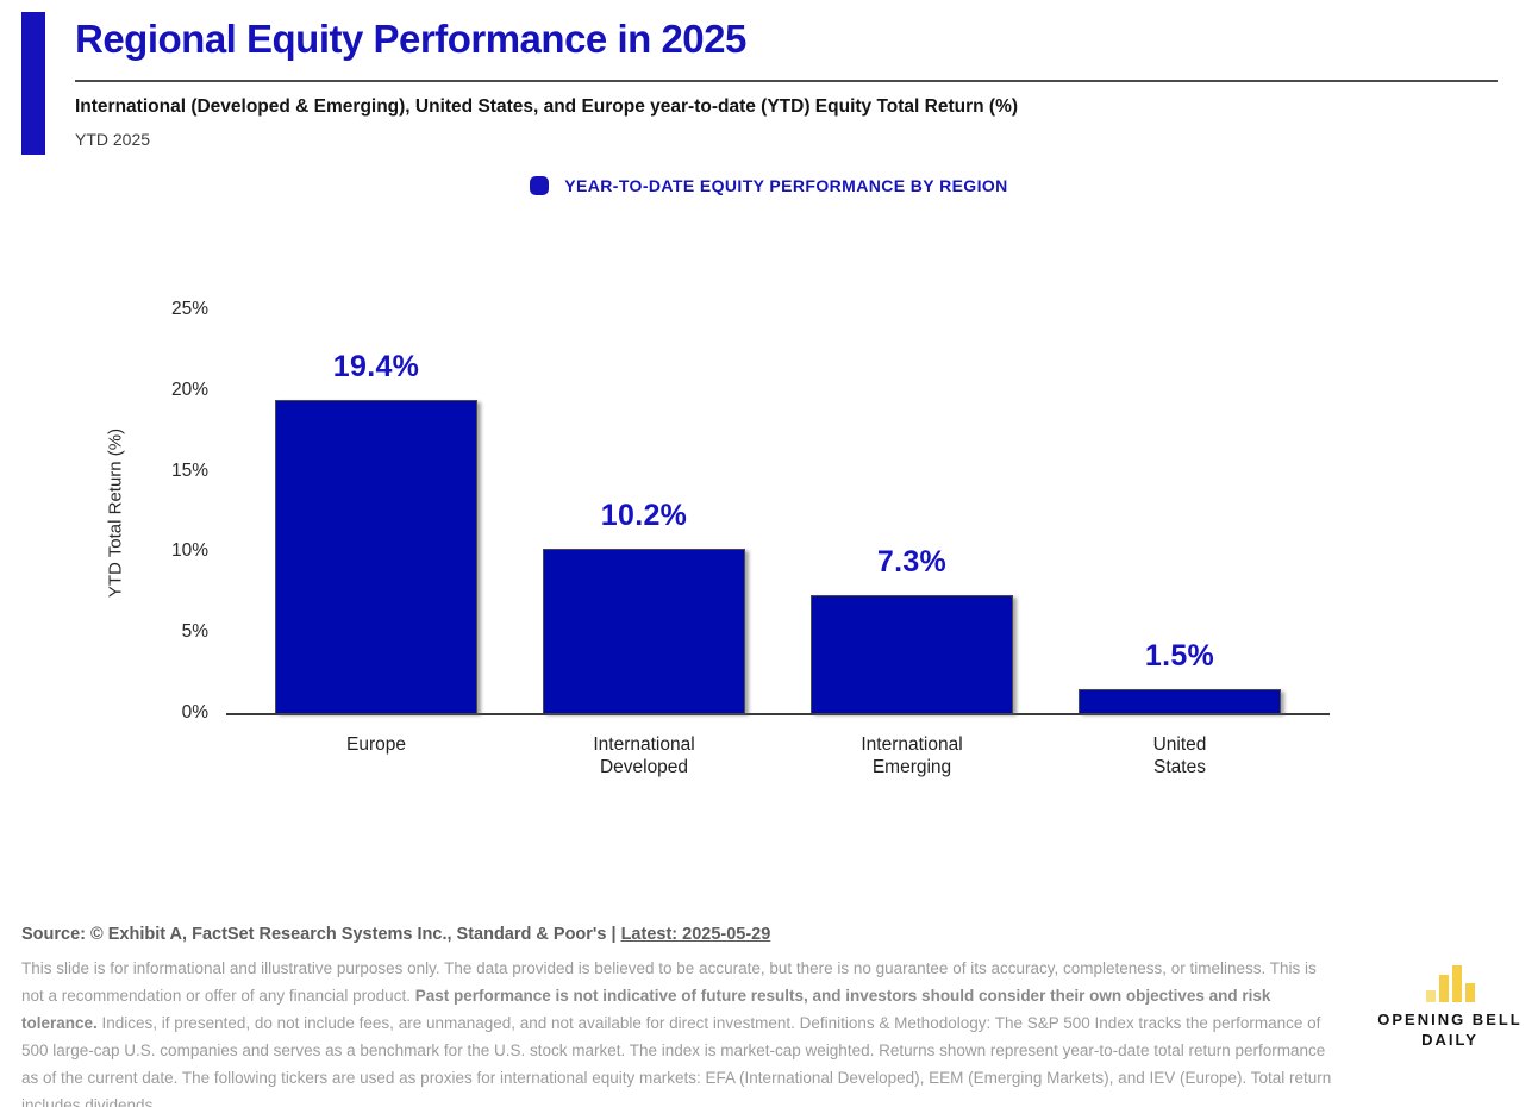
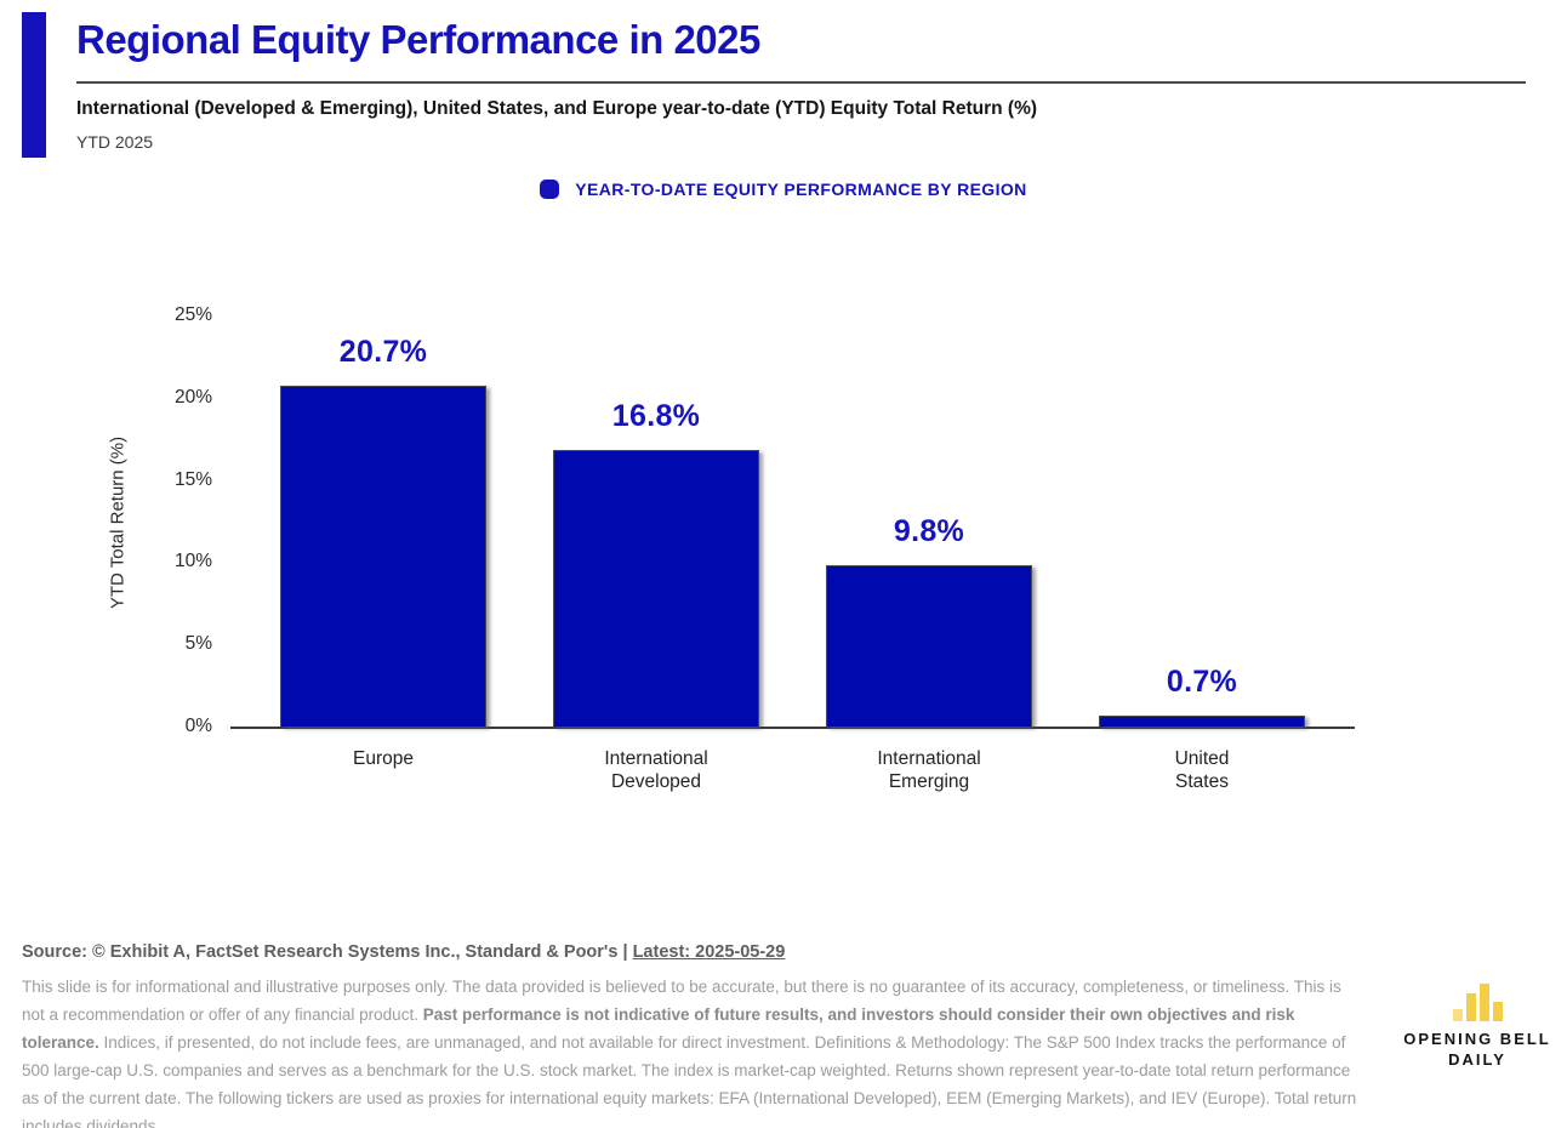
Europe: 19.4% -> 20.7%
International Developed: 10.2% -> 16.8%
International Emerging: 7.3% -> 9.8%
United States: 1.5% -> 0.7%
